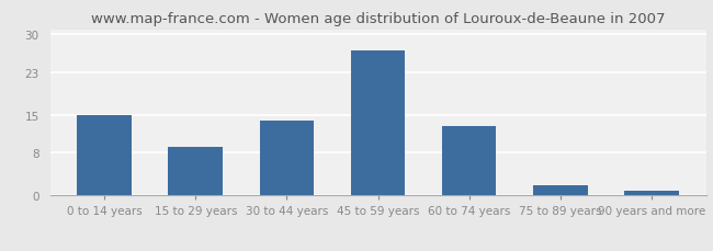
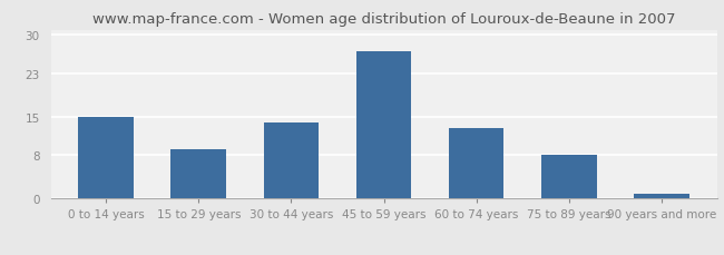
75 to 89 years: 2 -> 8
